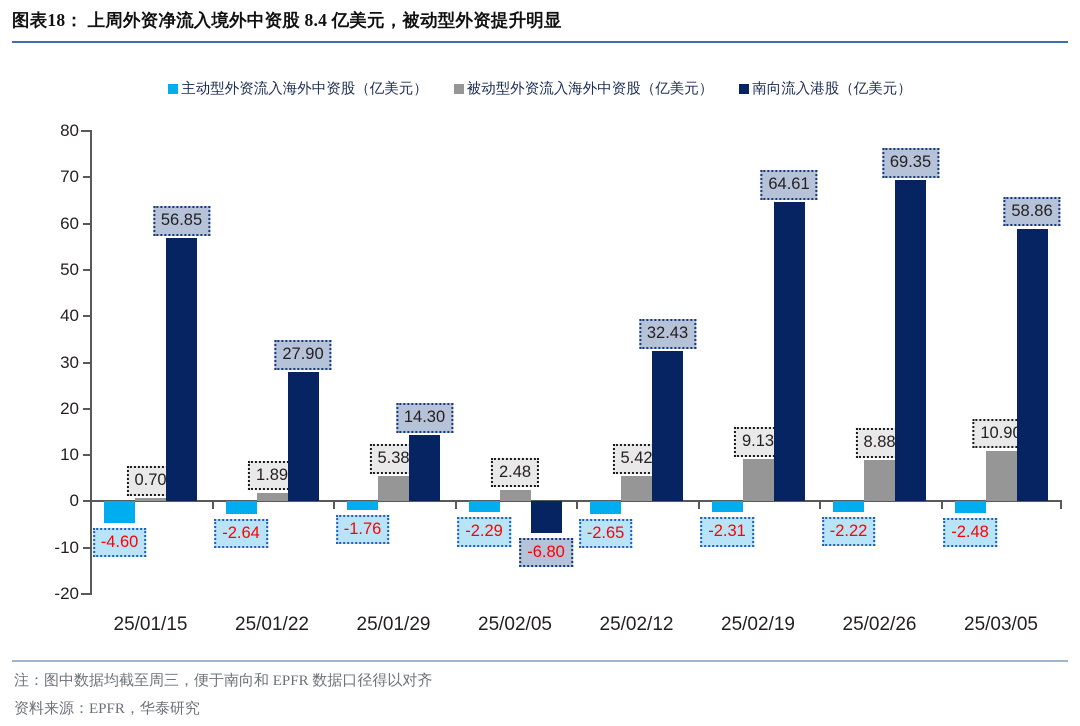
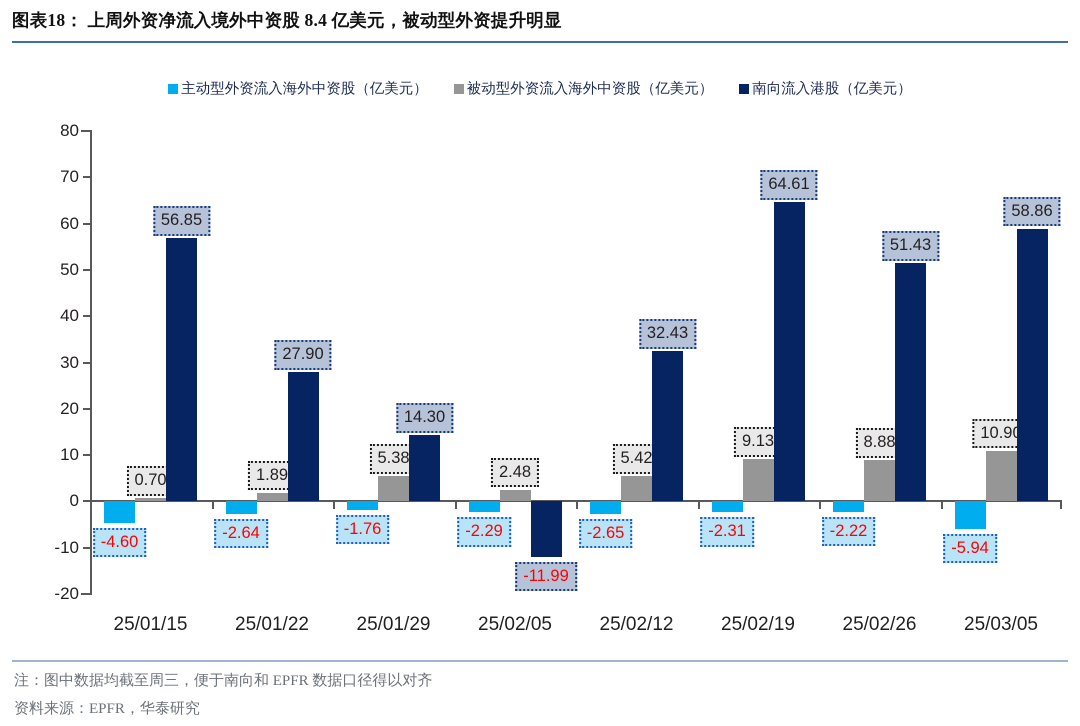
南向流入港股（亿美元）/25/02/05: -6.80 -> -11.99
南向流入港股（亿美元）/25/02/26: 69.35 -> 51.43
主动型外资流入海外中资股（亿美元）/25/03/05: -2.48 -> -5.94
